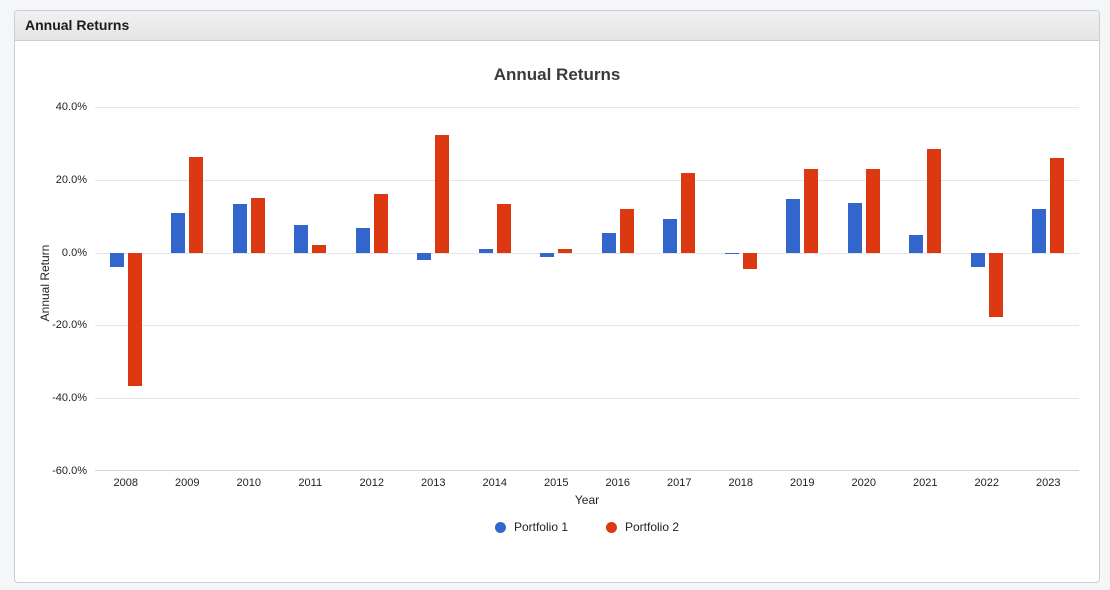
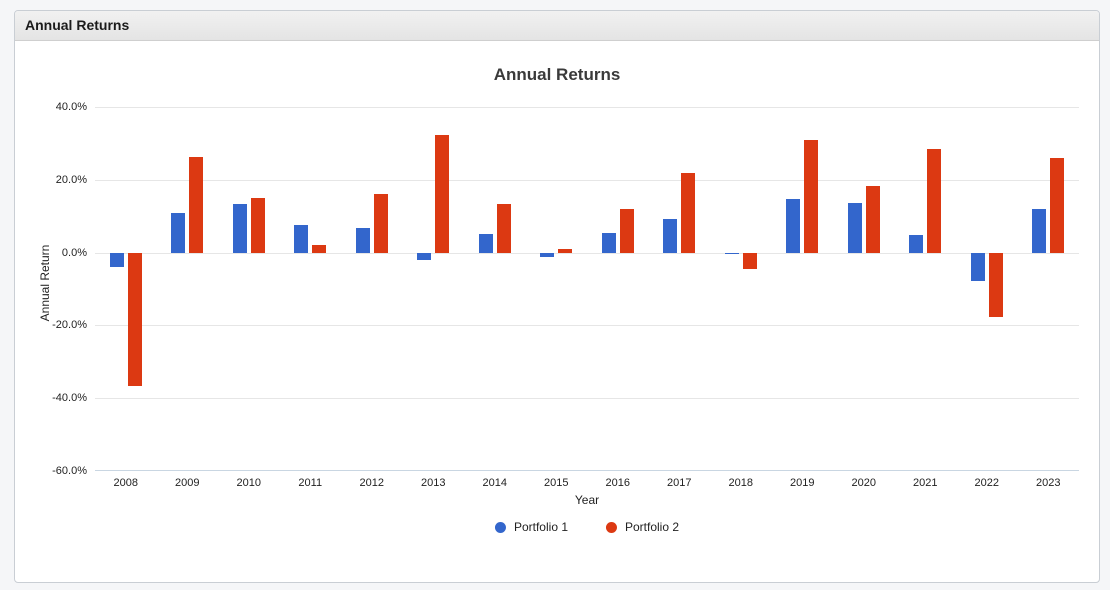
Portfolio 1/2014: 1% -> 5%
Portfolio 2/2019: 23% -> 31%
Portfolio 2/2020: 23% -> 18%
Portfolio 1/2022: -4% -> -8%
